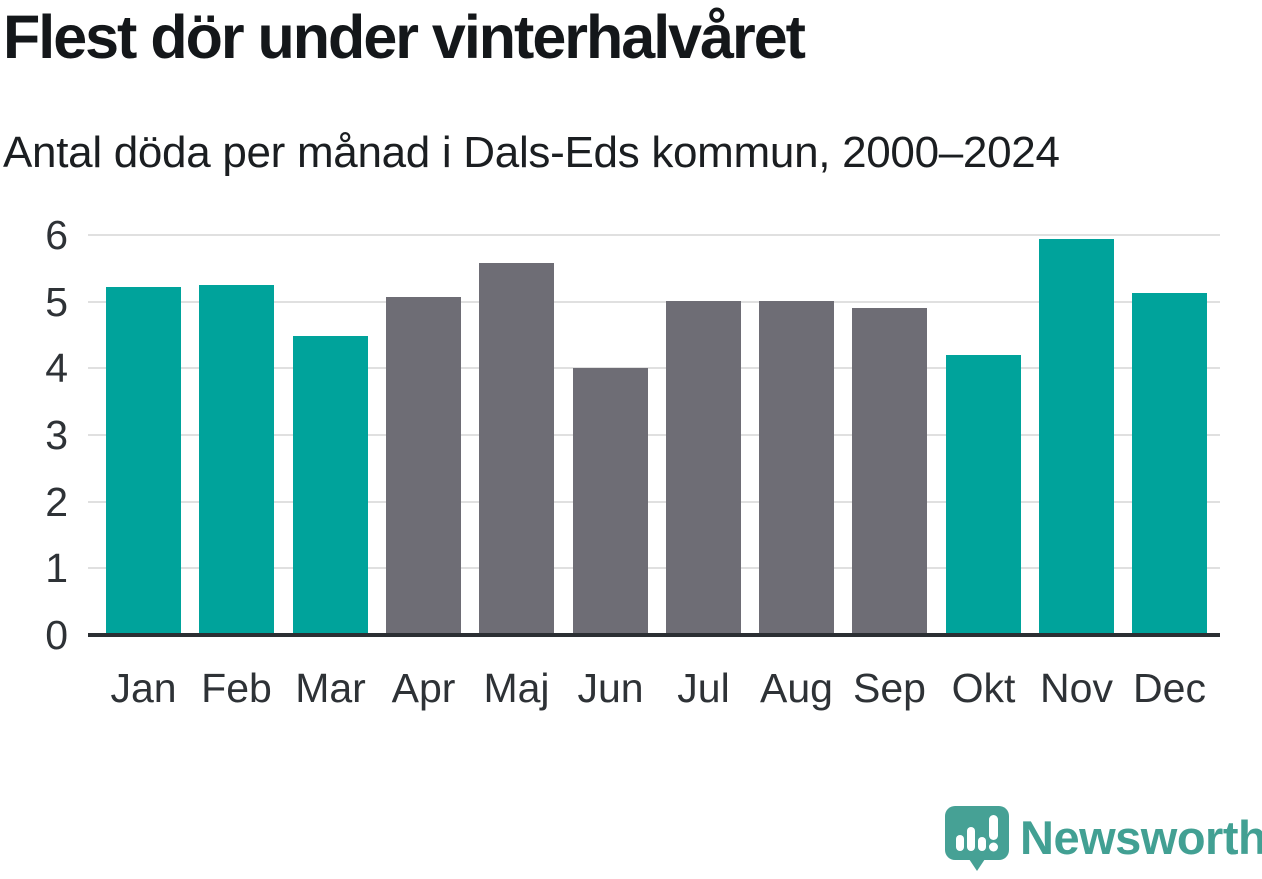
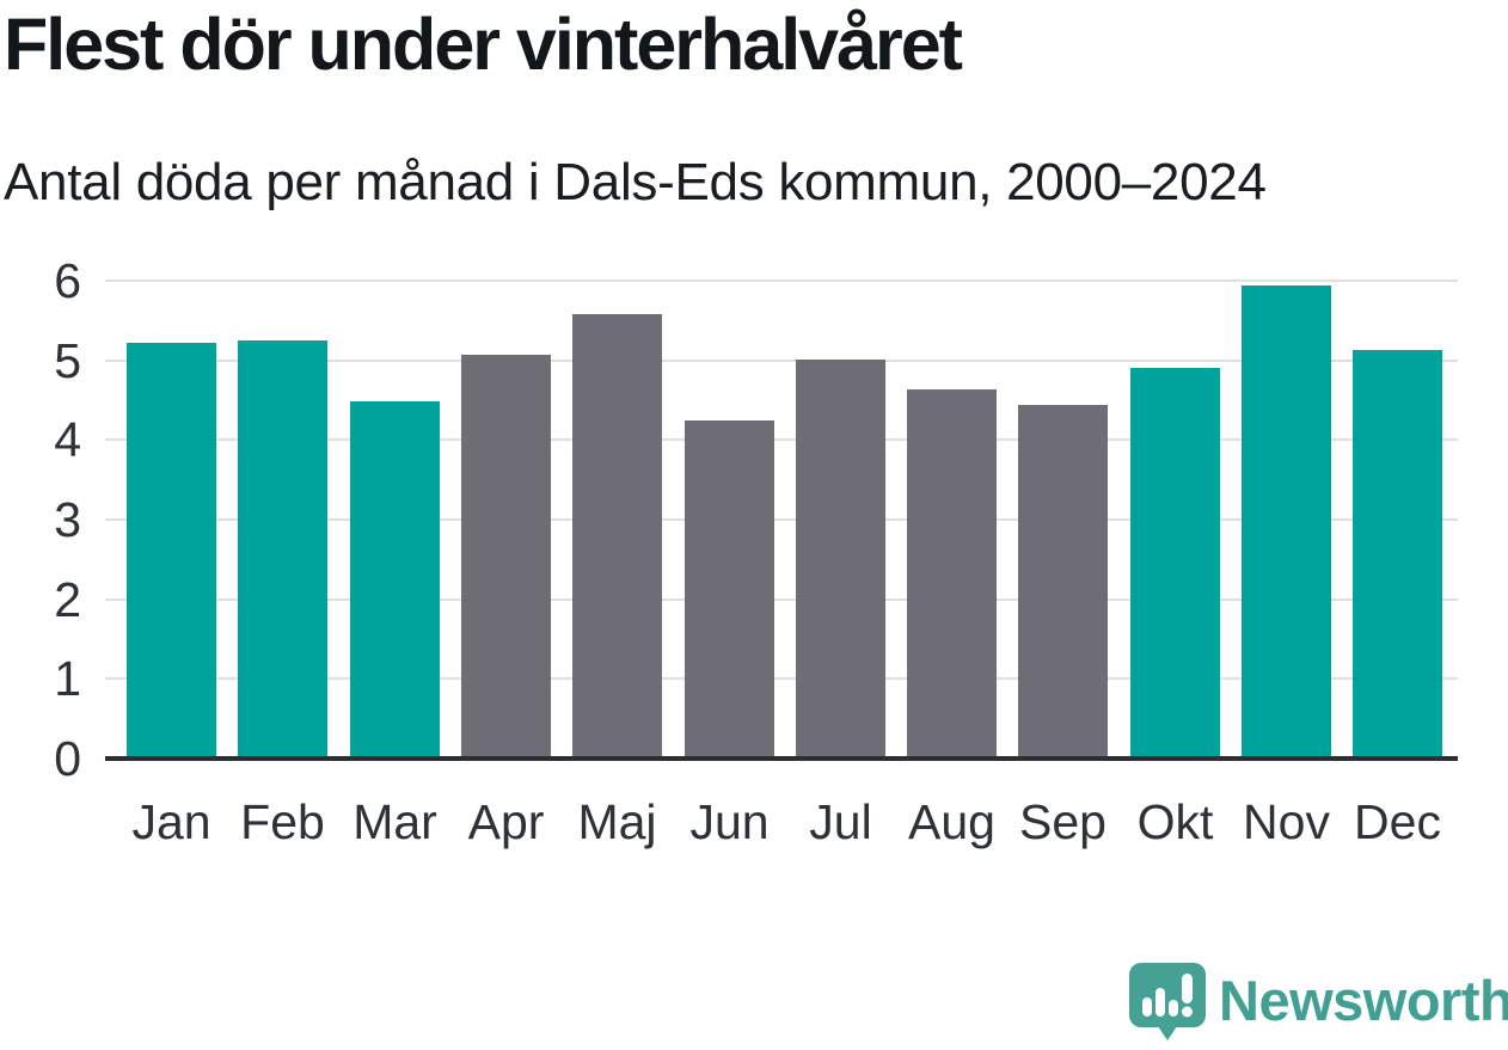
Jun: 4.0 -> 4.2
Aug: 5.0 -> 4.6
Sep: 4.9 -> 4.4
Okt: 4.2 -> 4.9
